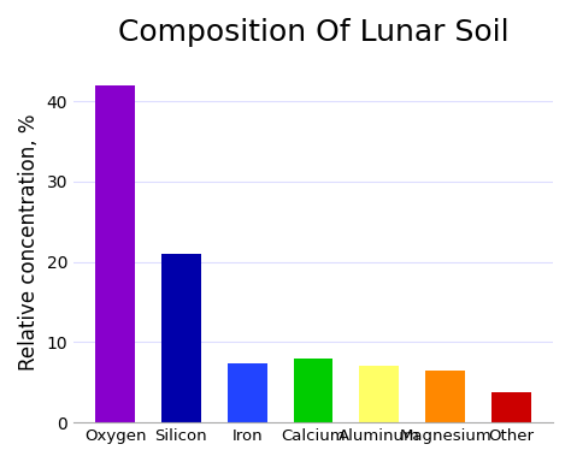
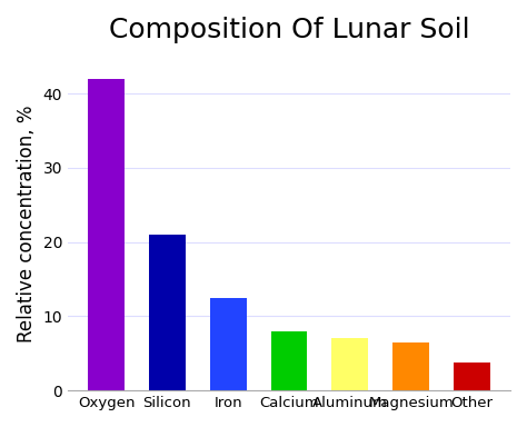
Iron: 7.4 -> 12.5
